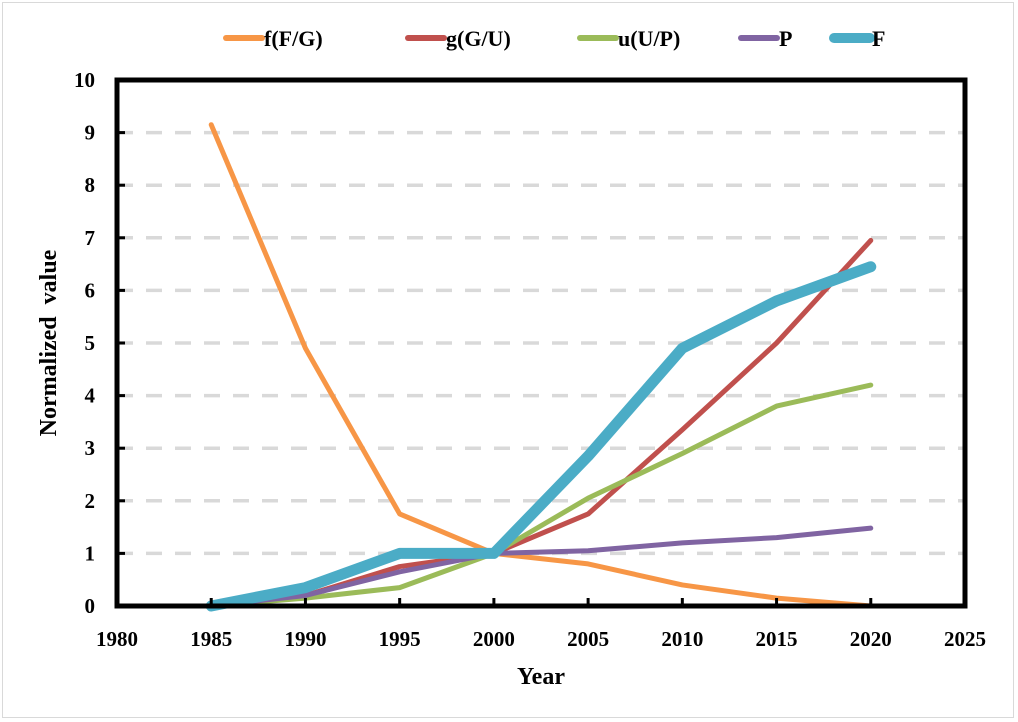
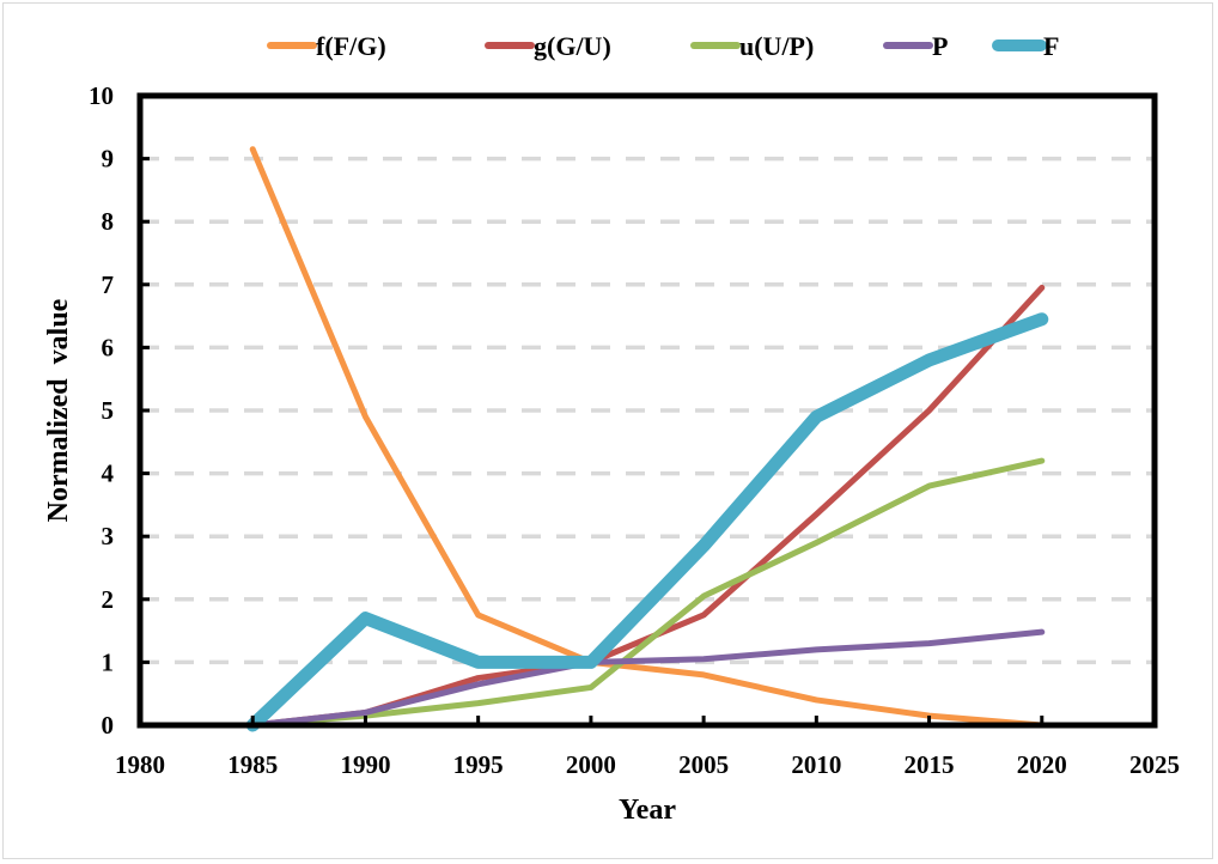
F/1990: 0.3 -> 1.7
u(U/P)/2000: 1.0 -> 0.6
